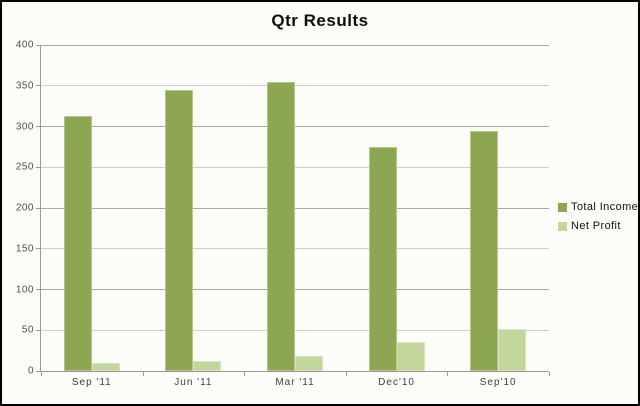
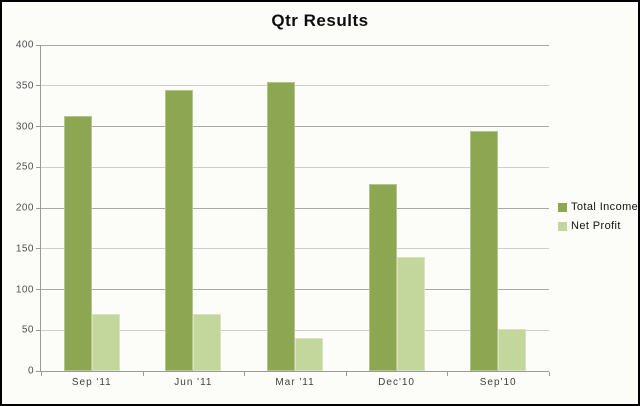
Net Profit/Sep '11: 10 -> 70
Net Profit/Jun '11: 10 -> 70
Net Profit/Mar '11: 20 -> 40
Total Income/Dec'10: 280 -> 230
Net Profit/Dec'10: 40 -> 140
